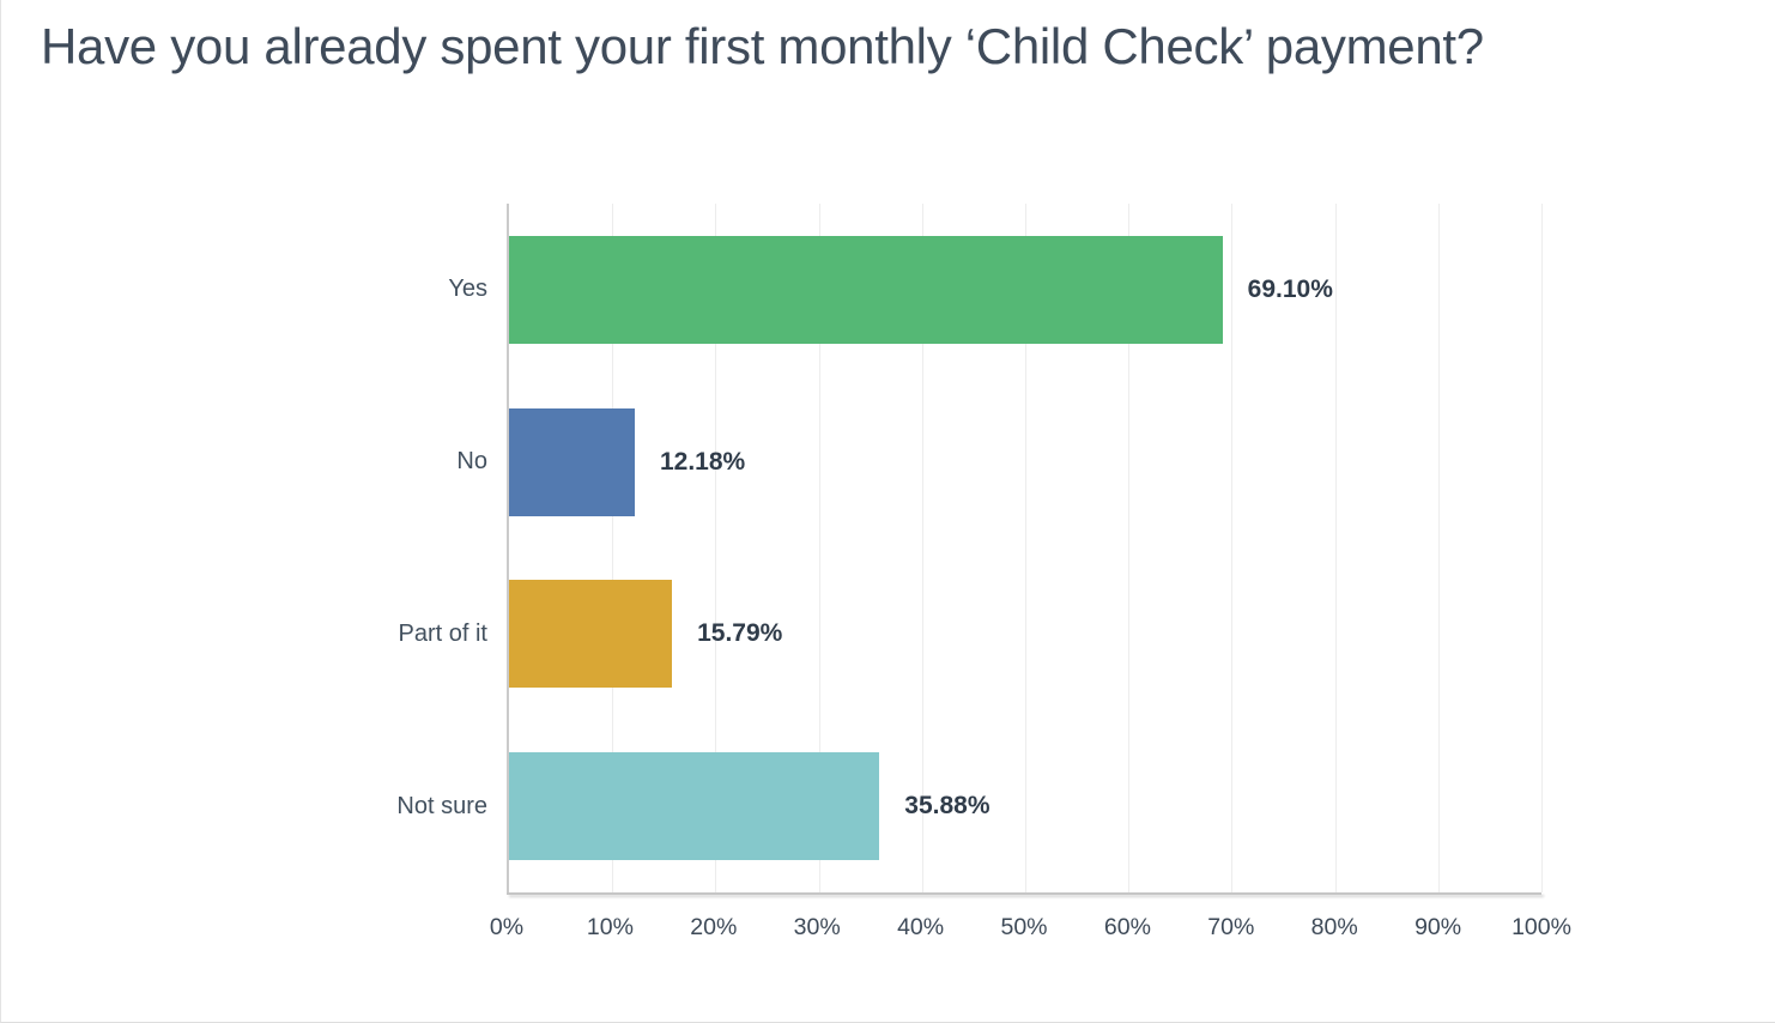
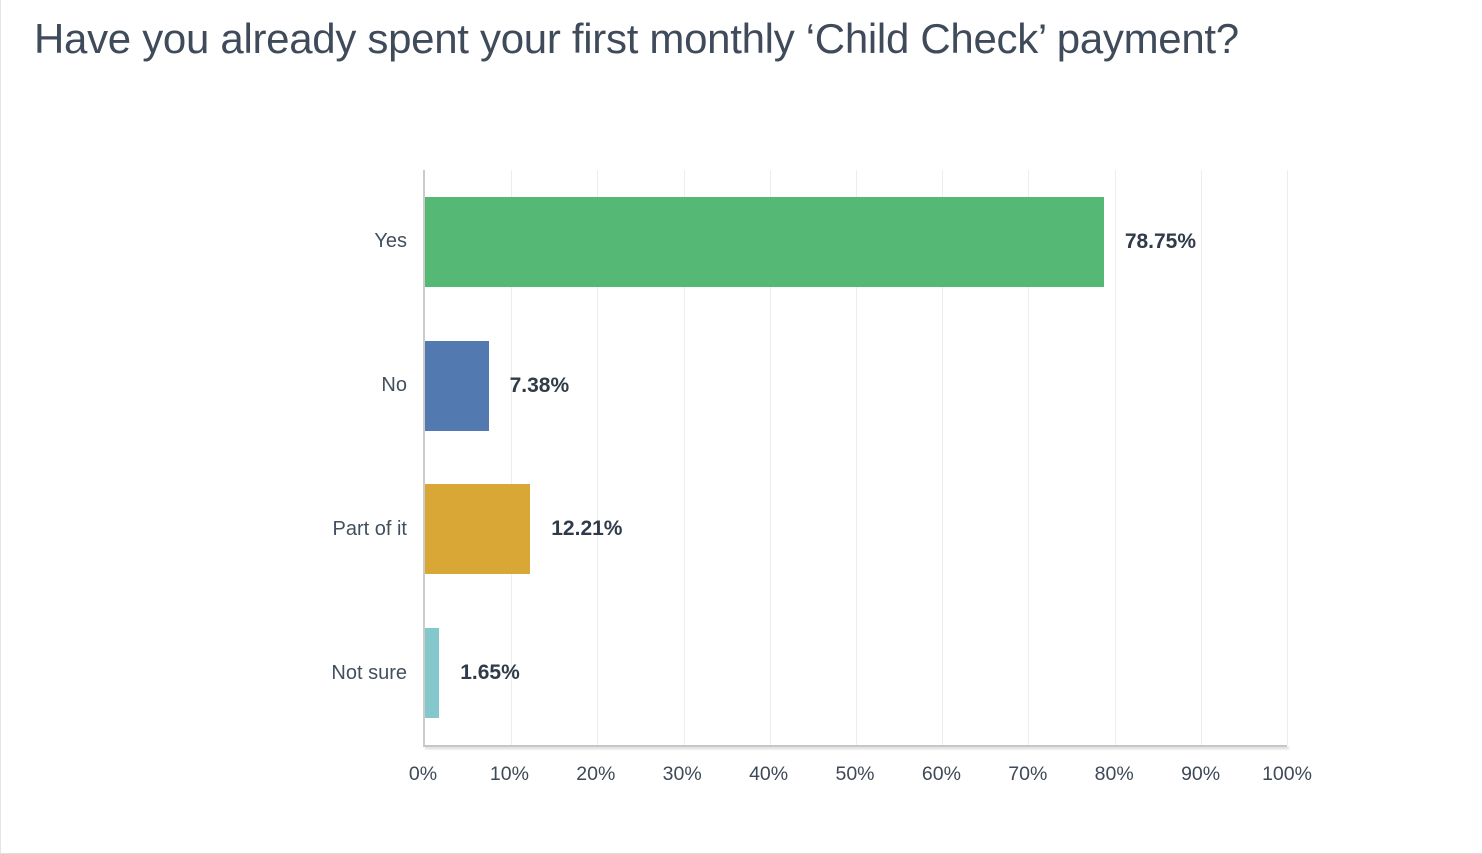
Yes: 69.10% -> 78.75%
No: 12.18% -> 7.38%
Part of it: 15.79% -> 12.21%
Not sure: 35.88% -> 1.65%
